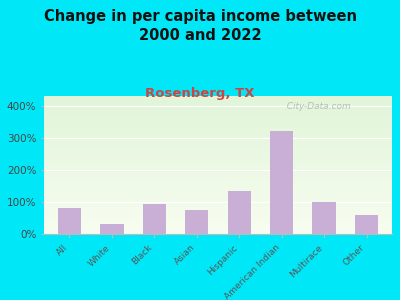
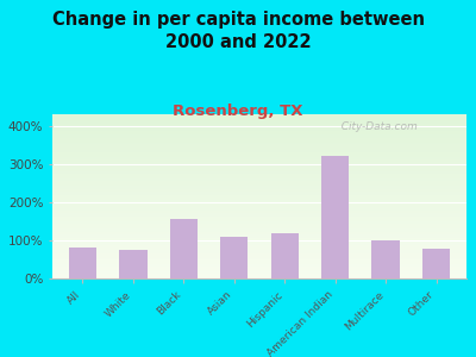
White: 30% -> 75%
Black: 95% -> 155%
Asian: 75% -> 110%
Hispanic: 135% -> 118%
Other: 60% -> 78%
